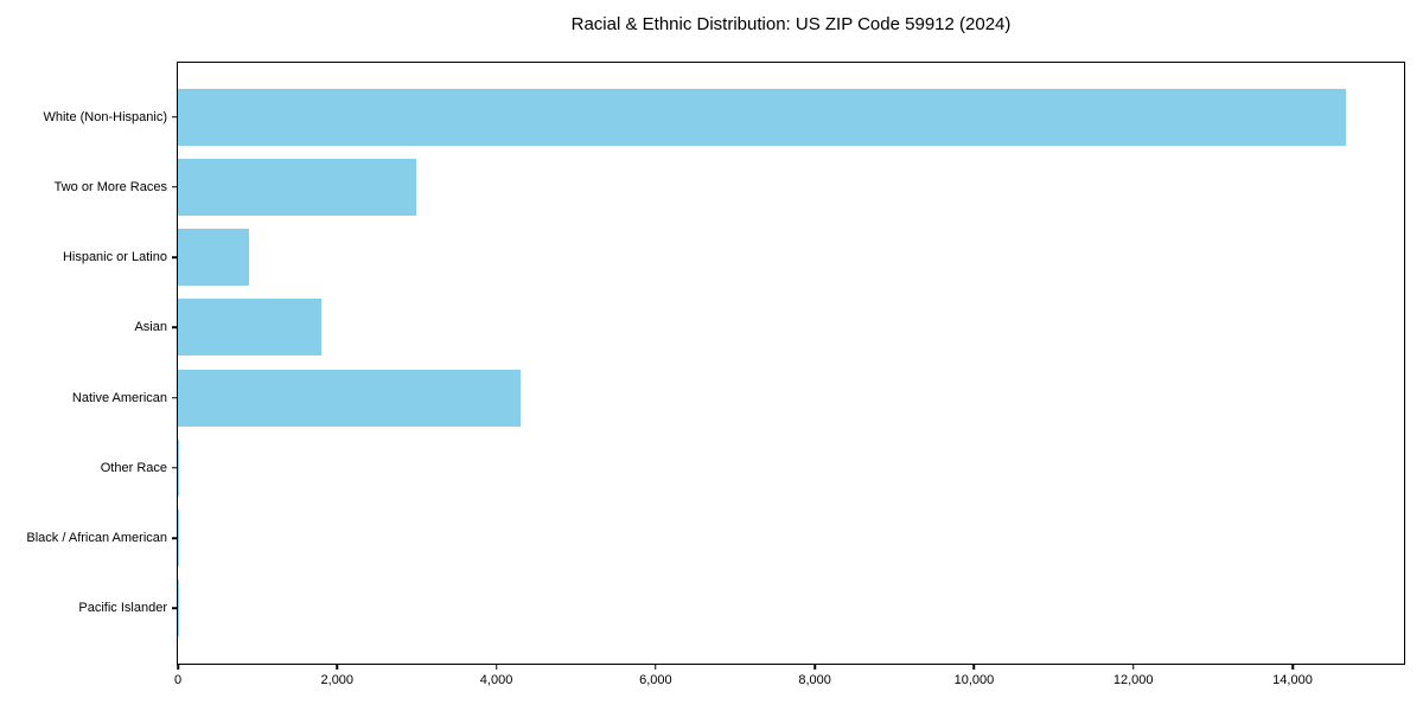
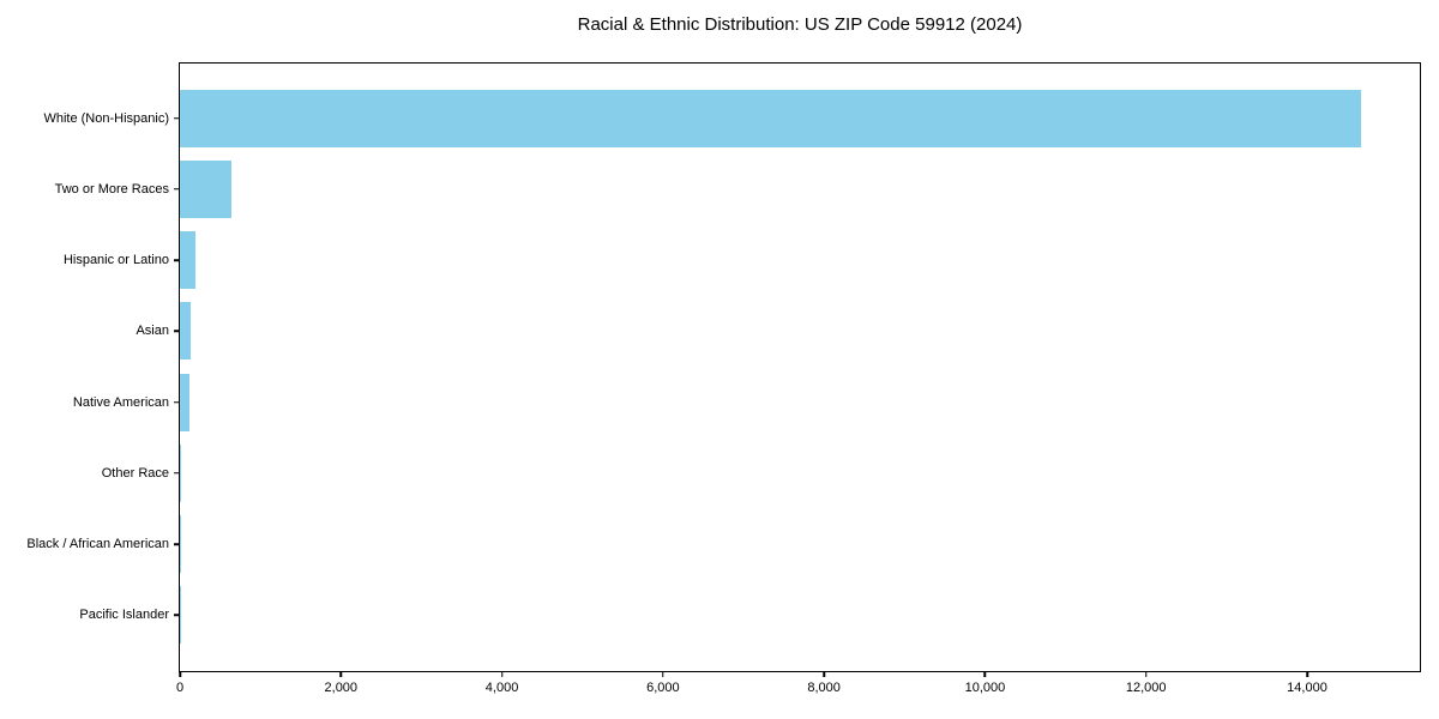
Two or More Races: 3000 -> 600
Hispanic or Latino: 900 -> 200
Asian: 1800 -> 100
Native American: 4300 -> 100
